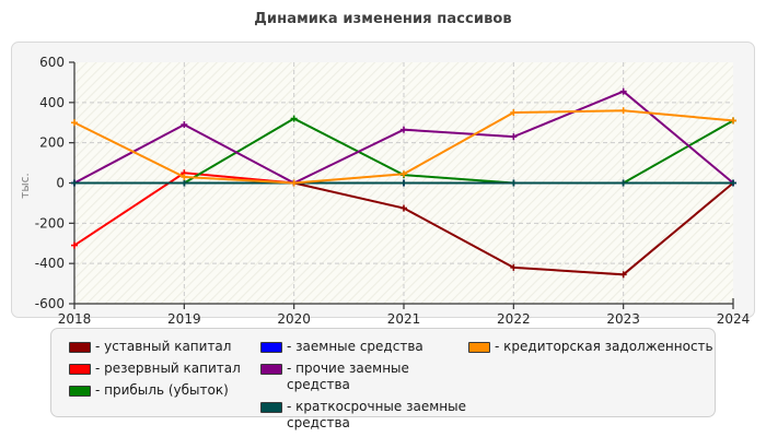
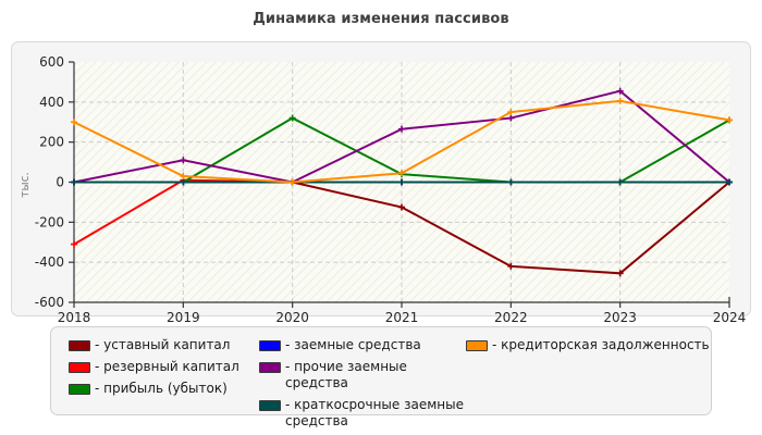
- резервный капитал/2019: 50 -> 10
- прочие заемные средства/2019: 290 -> 110
- прочие заемные средства/2022: 230 -> 320
- кредиторская задолженность/2023: 360 -> 400
